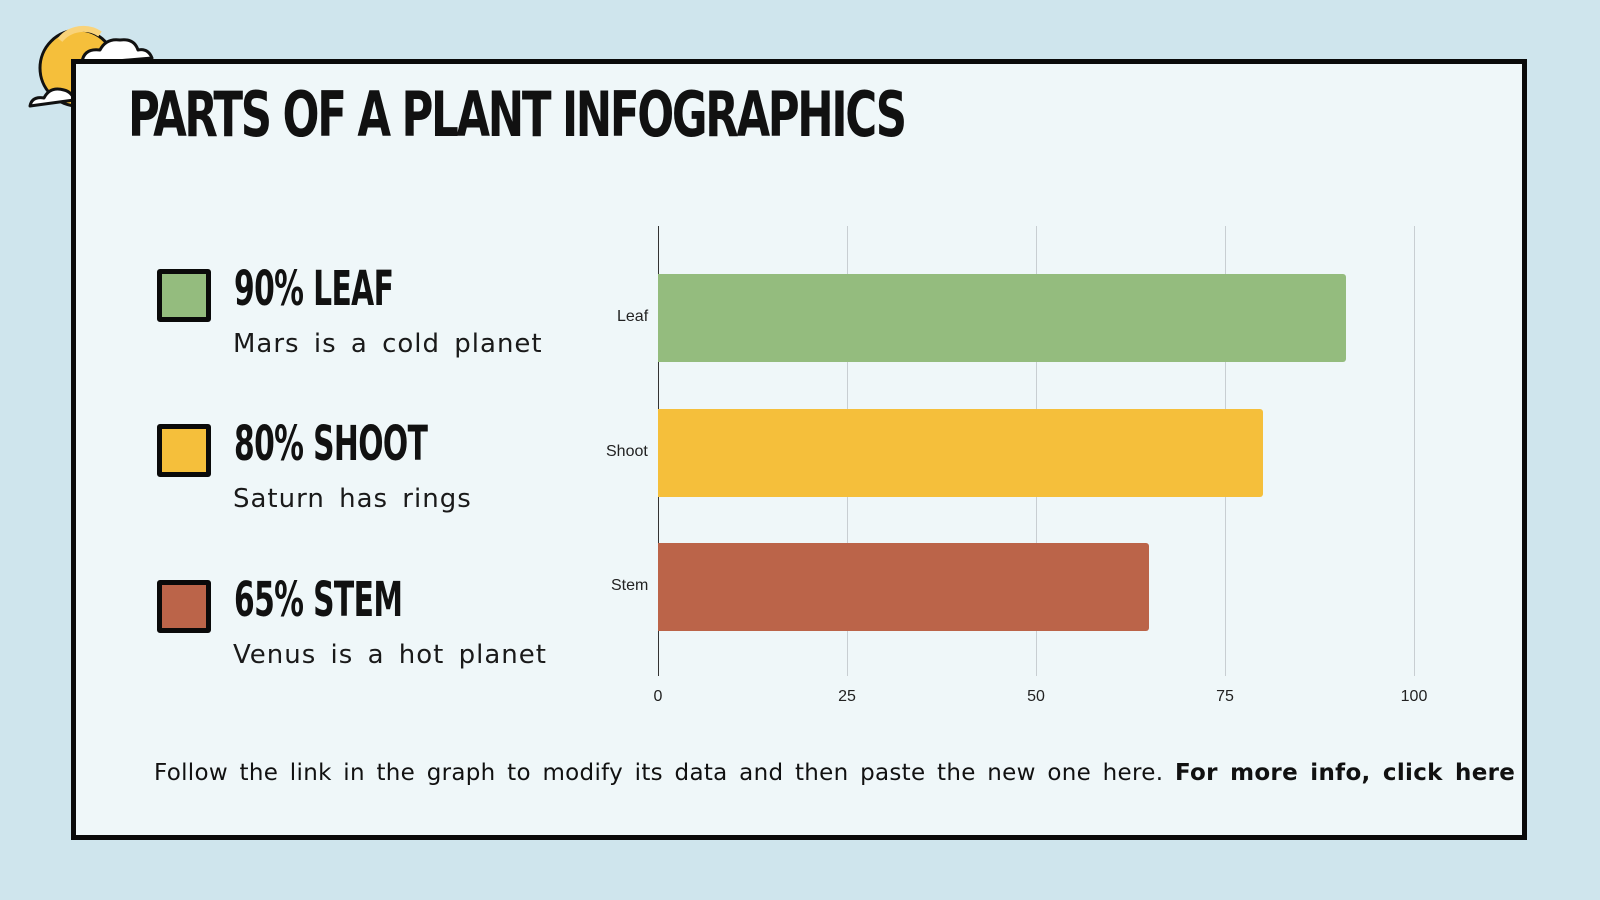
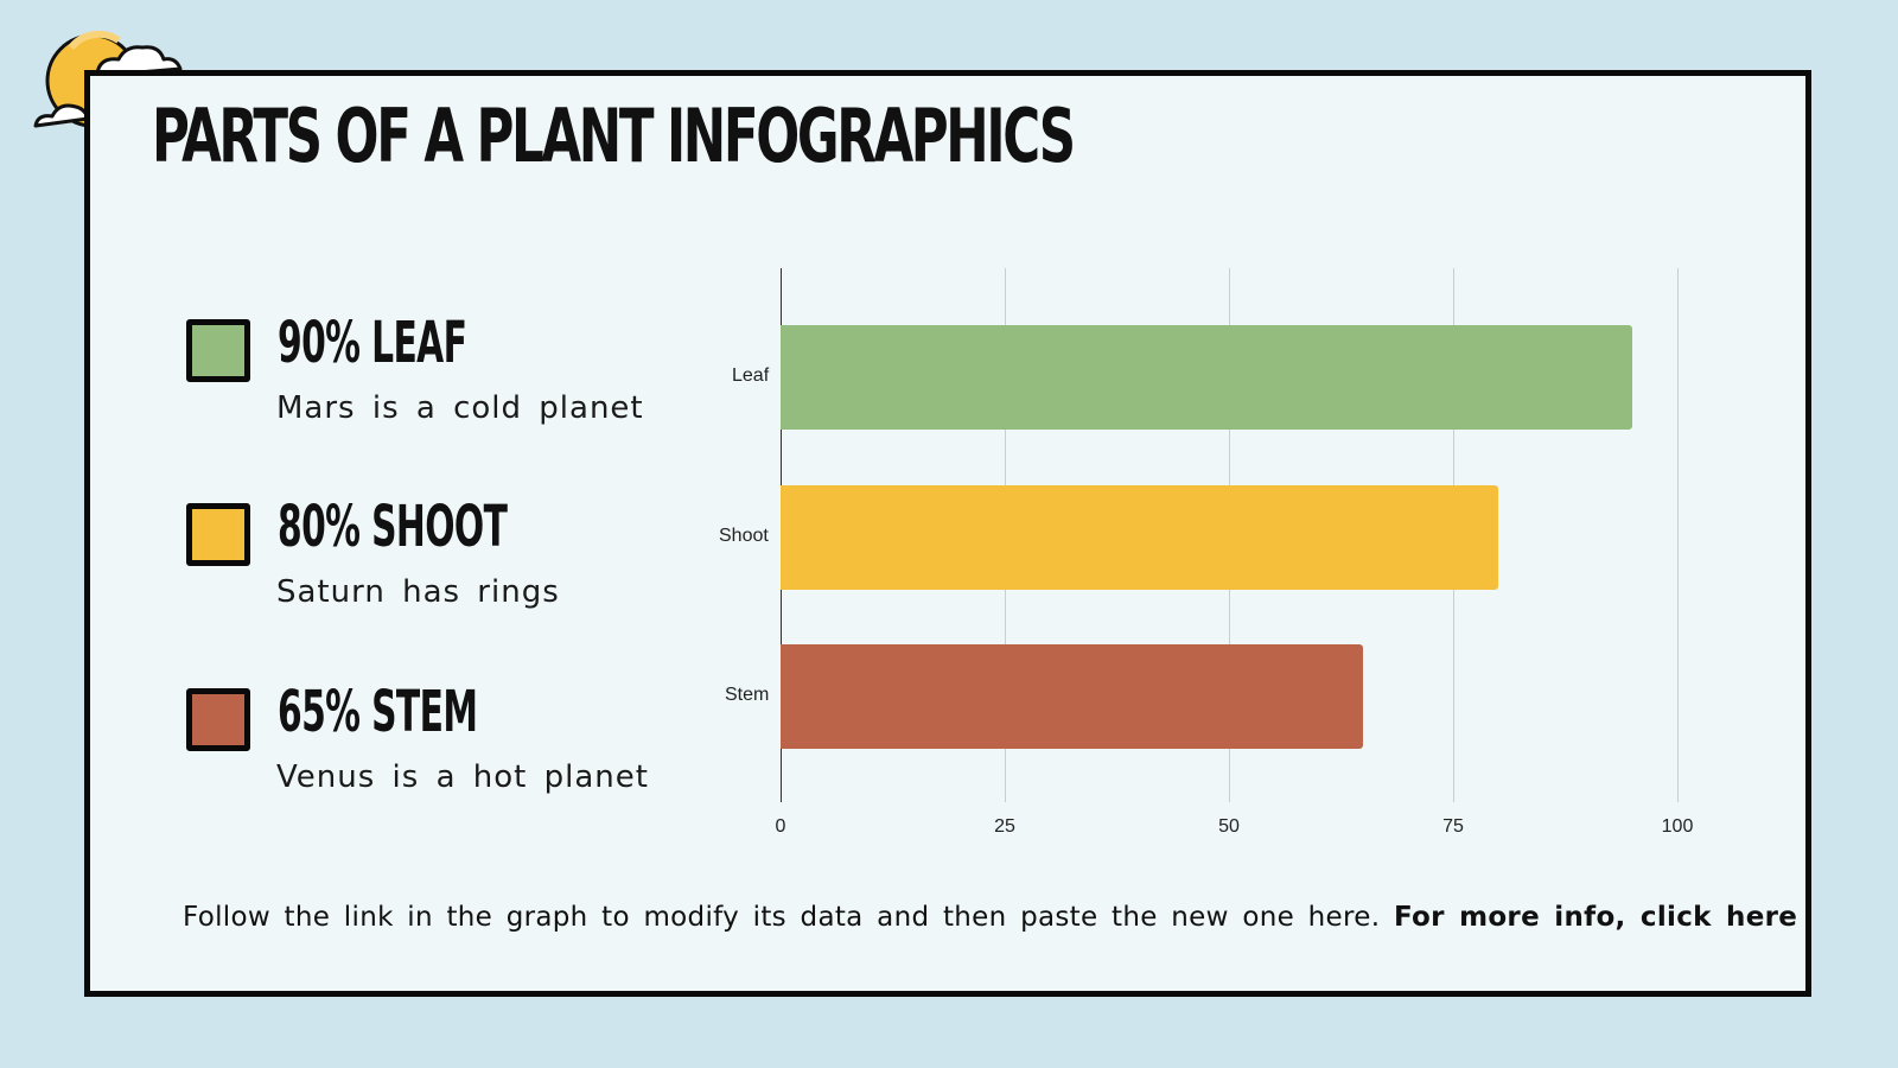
Leaf: 91 -> 95
